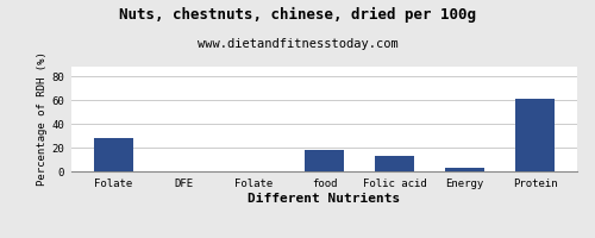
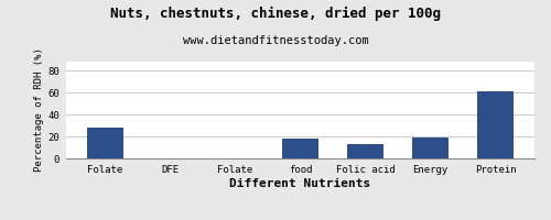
Energy: 3 -> 19
